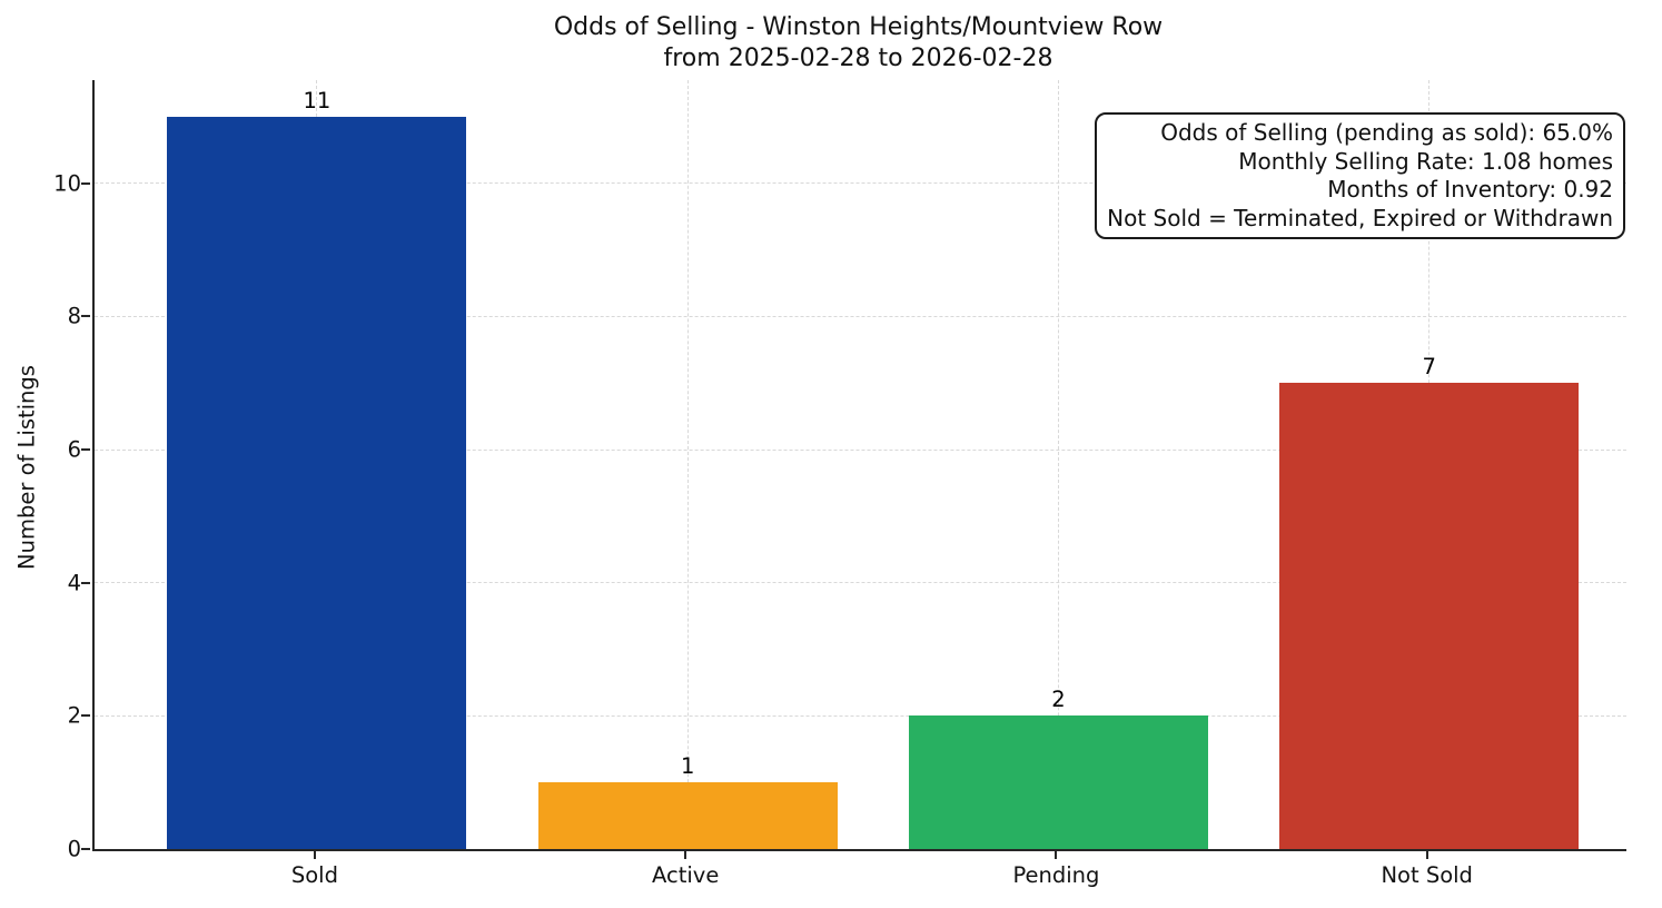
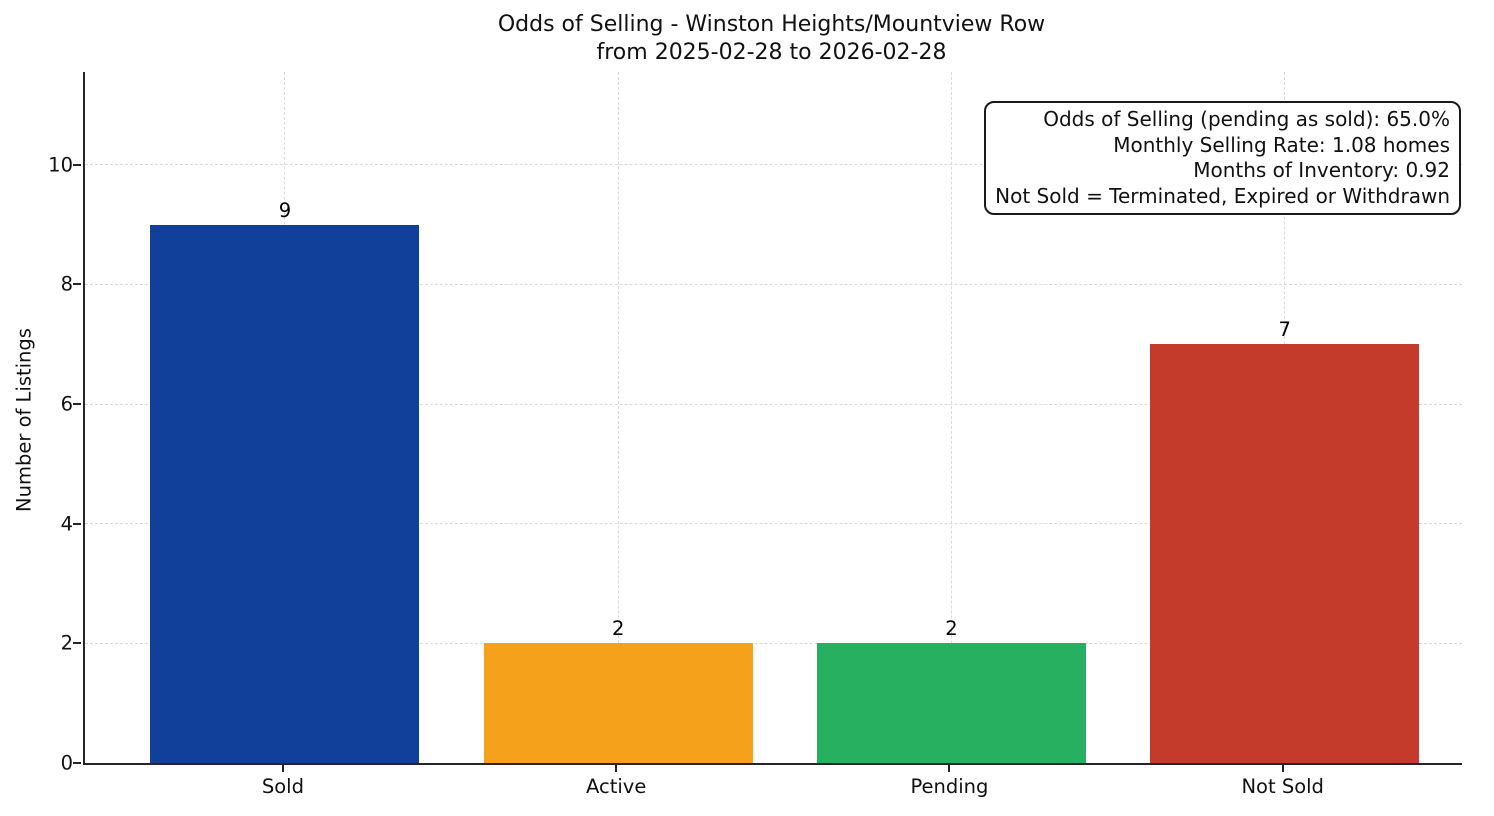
Sold: 11 -> 9
Active: 1 -> 2
